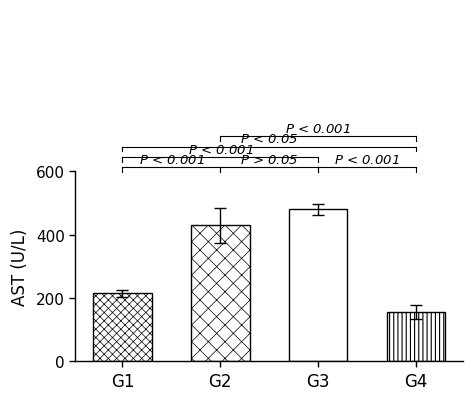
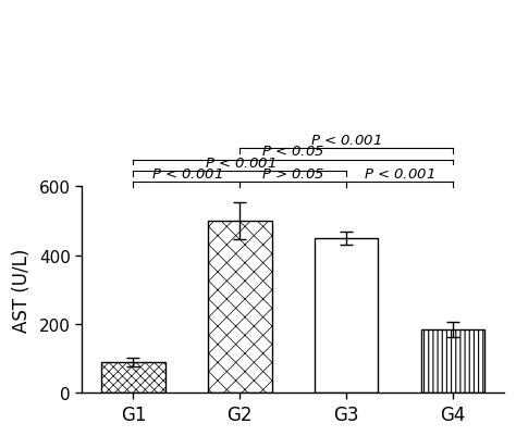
G1: 215 -> 90
G2: 430 -> 500
G3: 480 -> 450
G4: 155 -> 185
